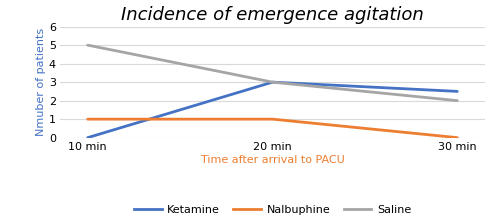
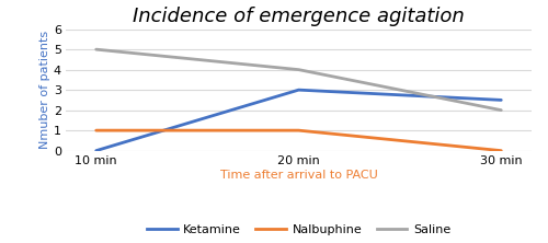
Saline/20 min: 3 -> 4
